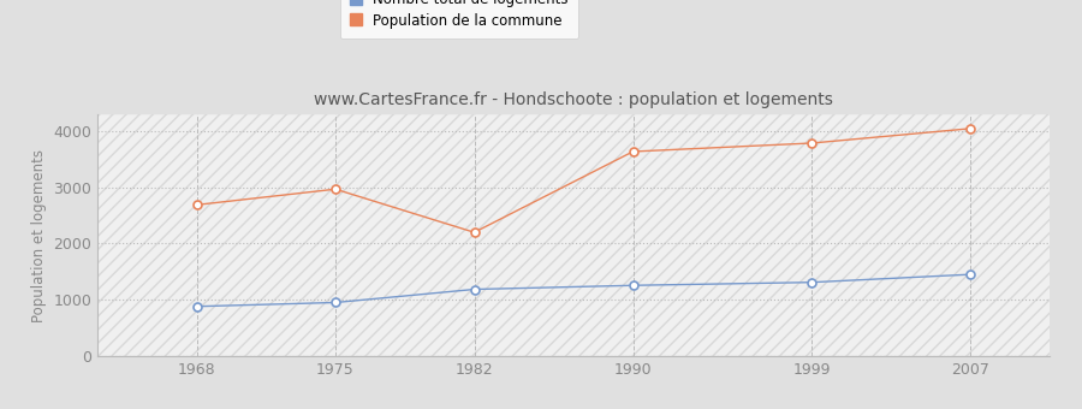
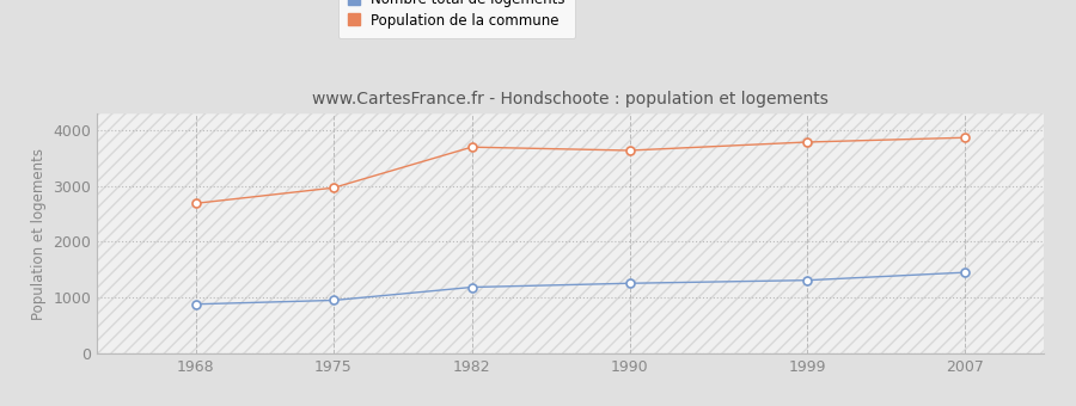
Population de la commune/1982: 2200 -> 3700
Population de la commune/2007: 4050 -> 3870
